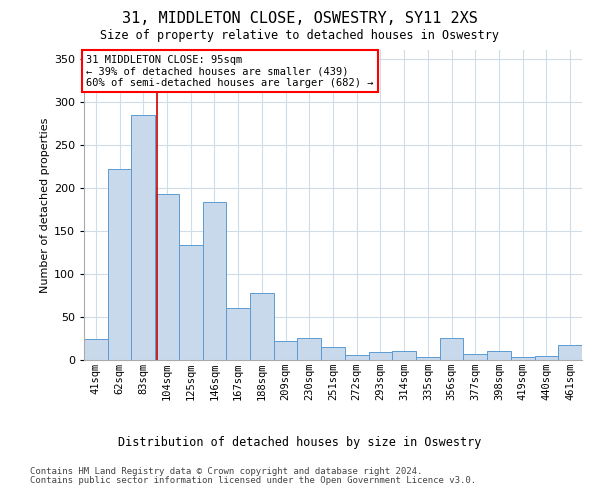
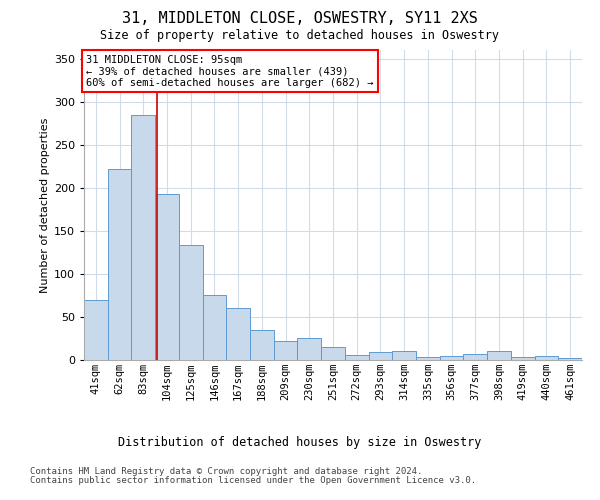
41sqm: 24 -> 70
146sqm: 184 -> 75
188sqm: 78 -> 35
356sqm: 26 -> 5
461sqm: 18 -> 2
